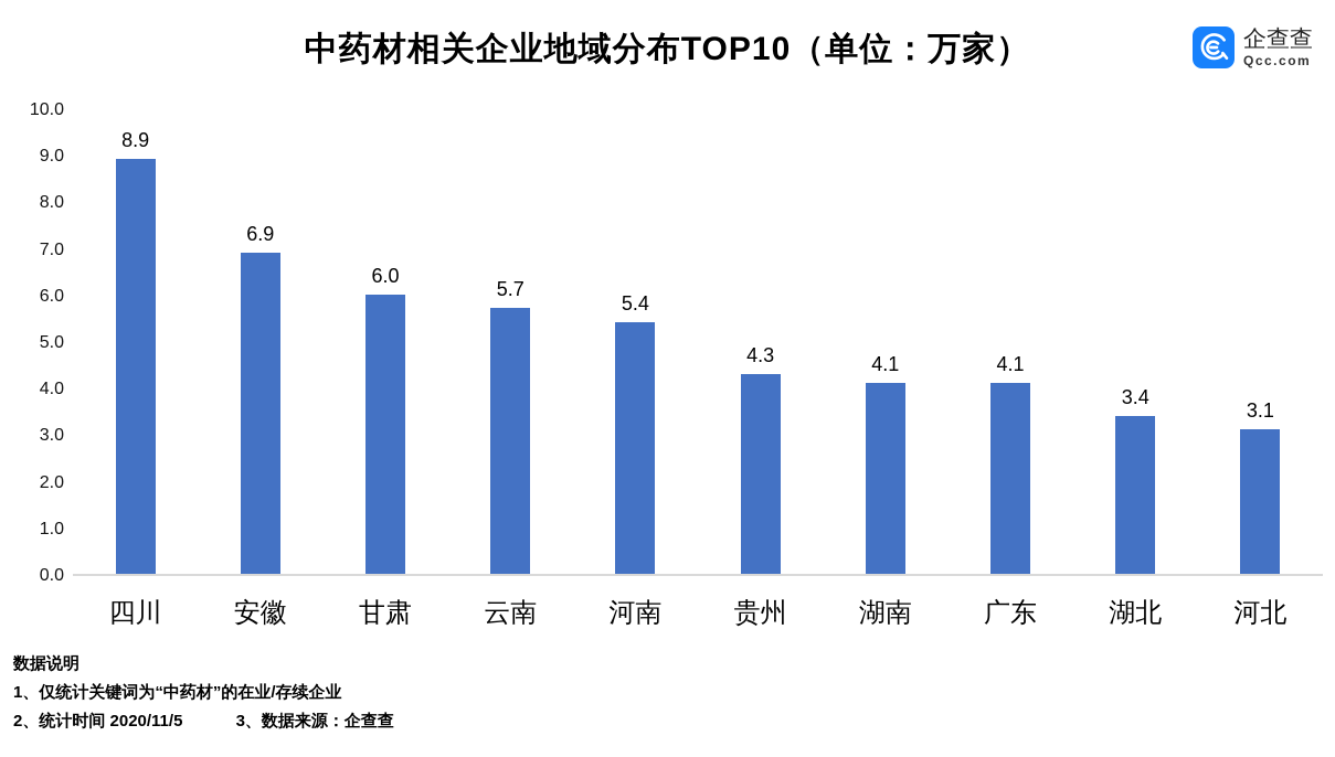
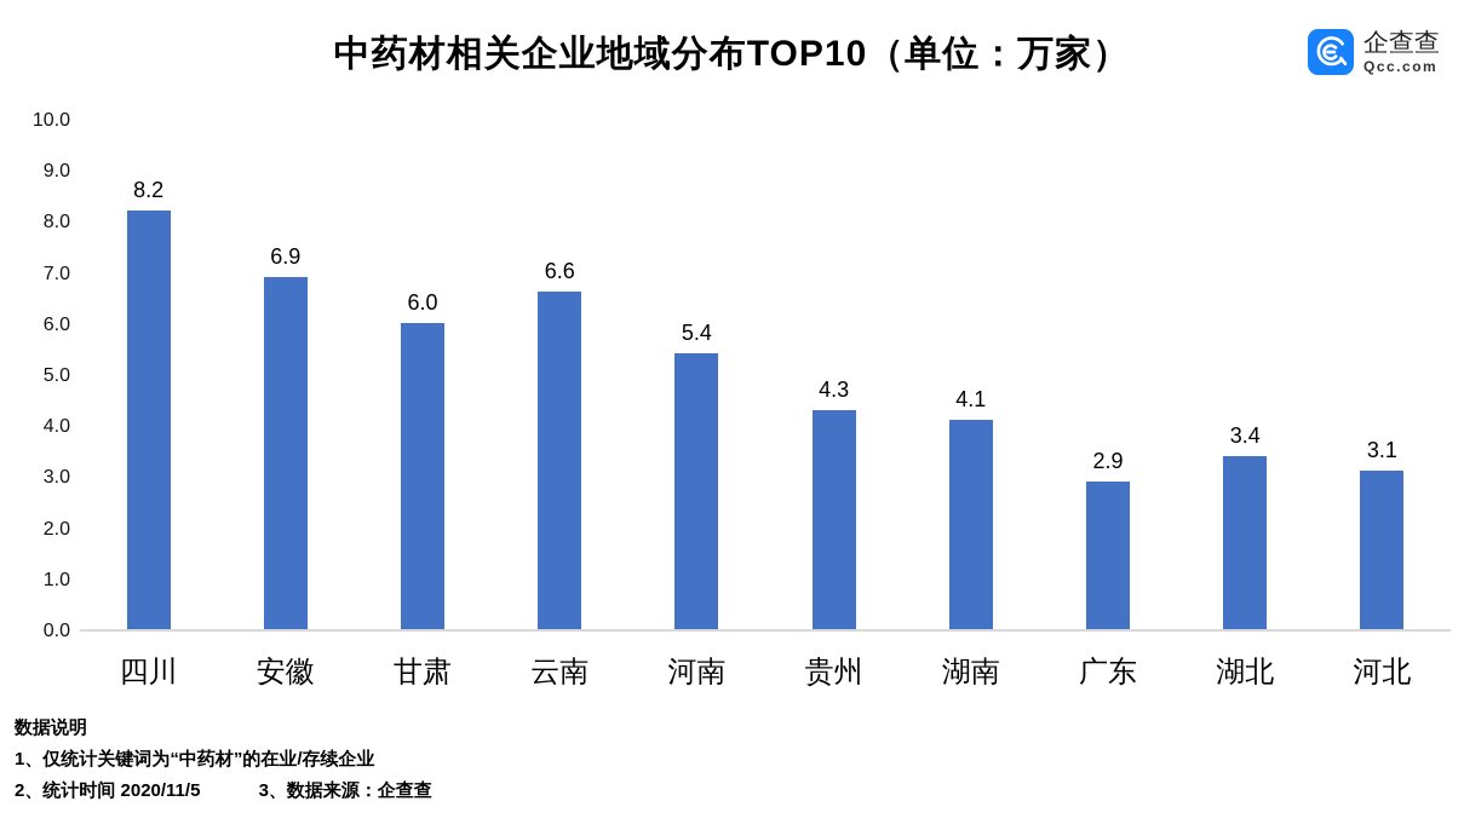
四川: 8.9 -> 8.2
云南: 5.7 -> 6.6
广东: 4.1 -> 2.9
